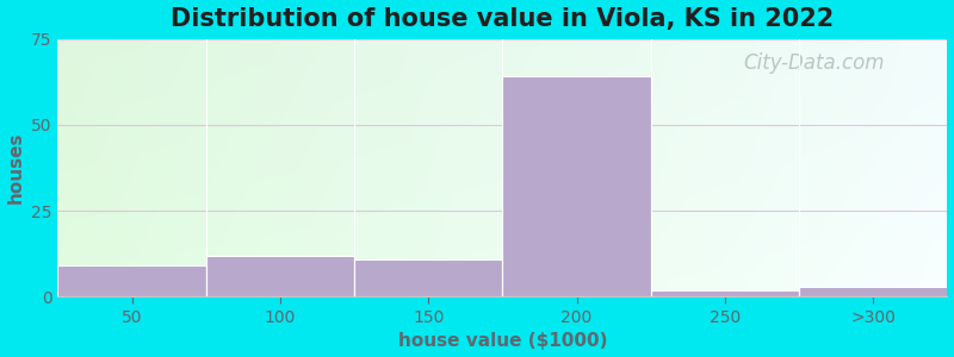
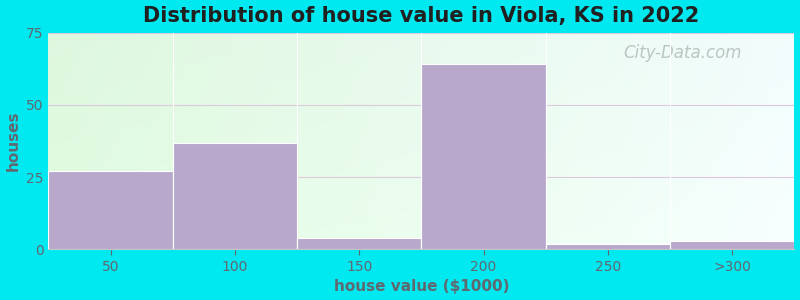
50: 9 -> 27
100: 12 -> 37
150: 11 -> 4
